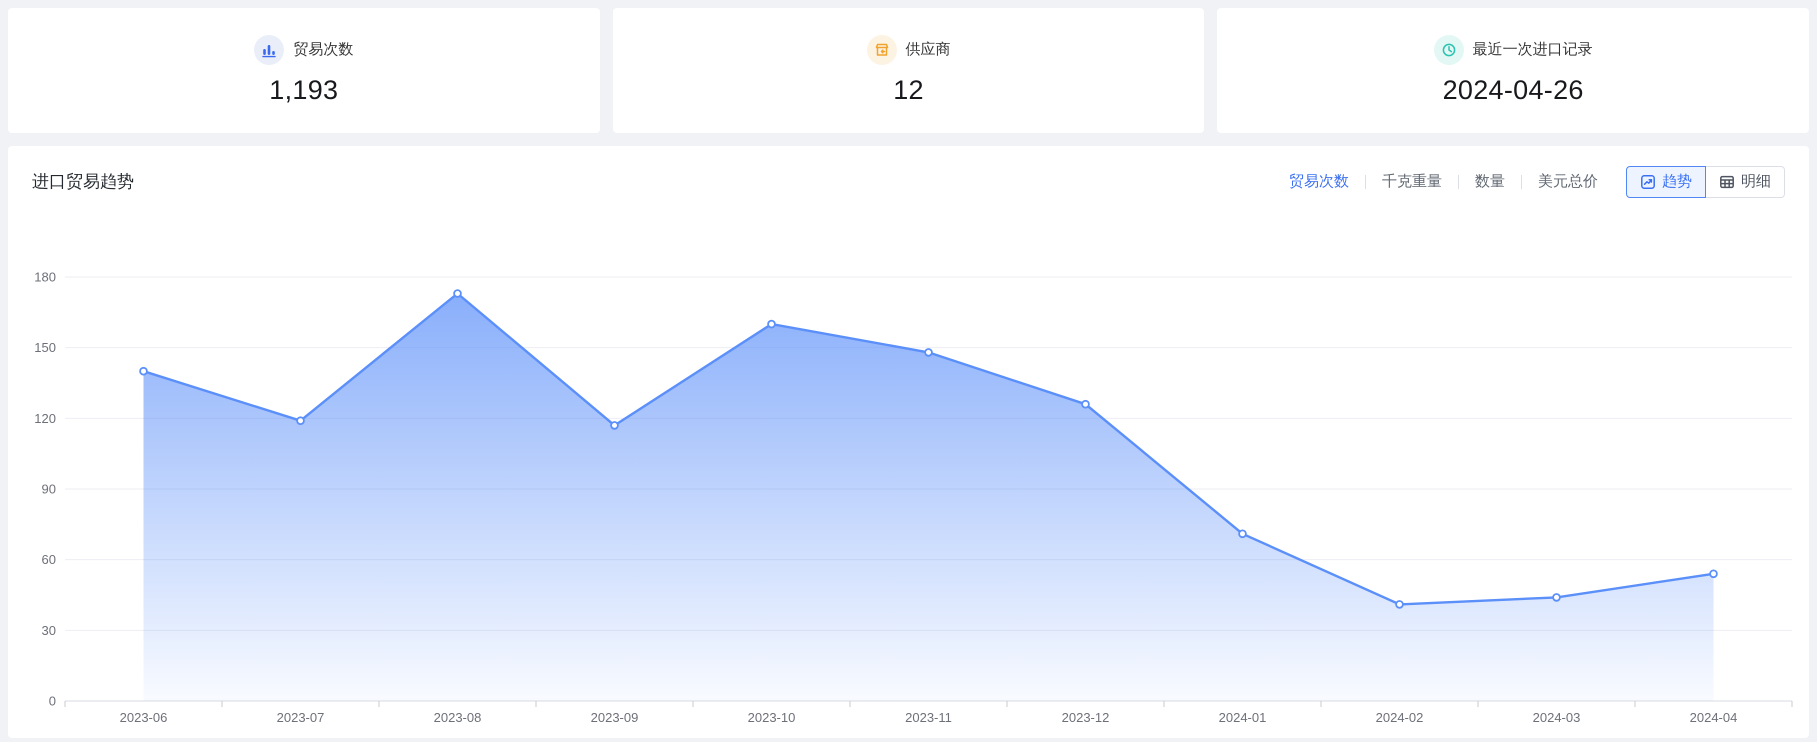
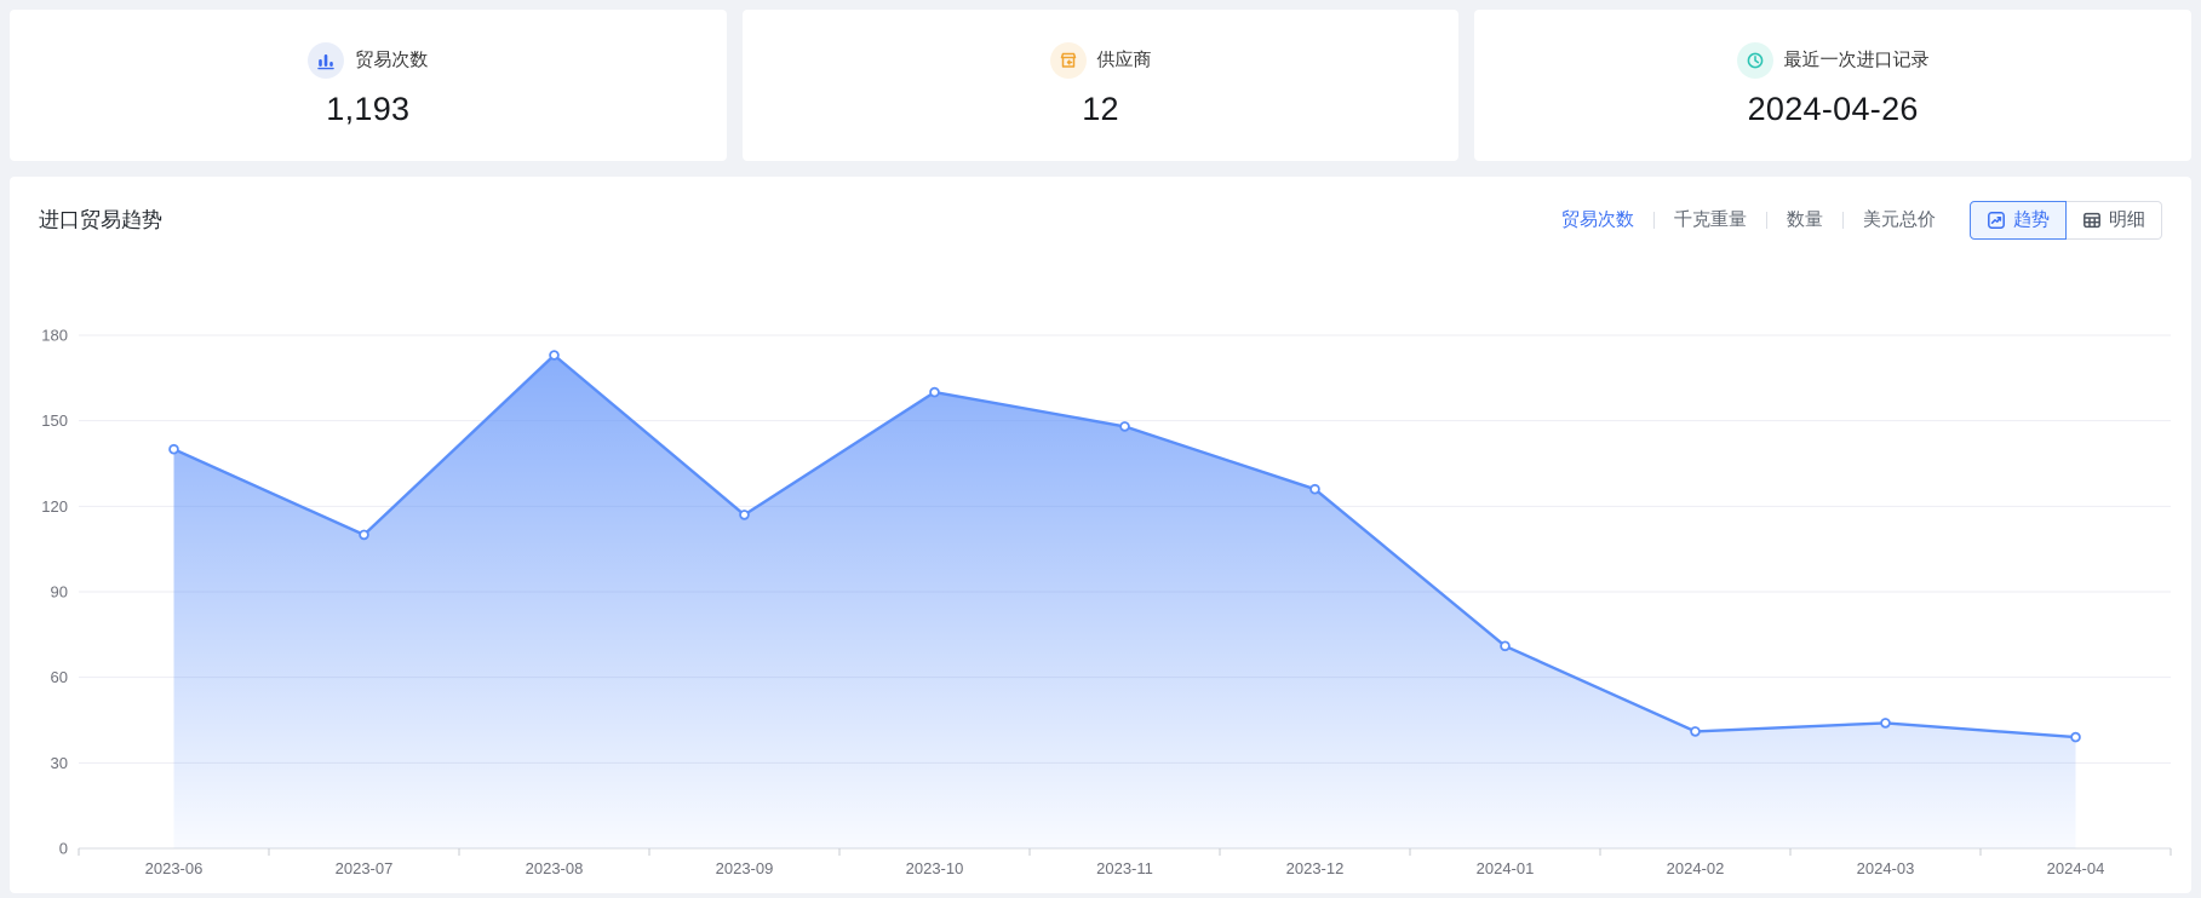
2023-07: 119 -> 110
2024-04: 54 -> 39
